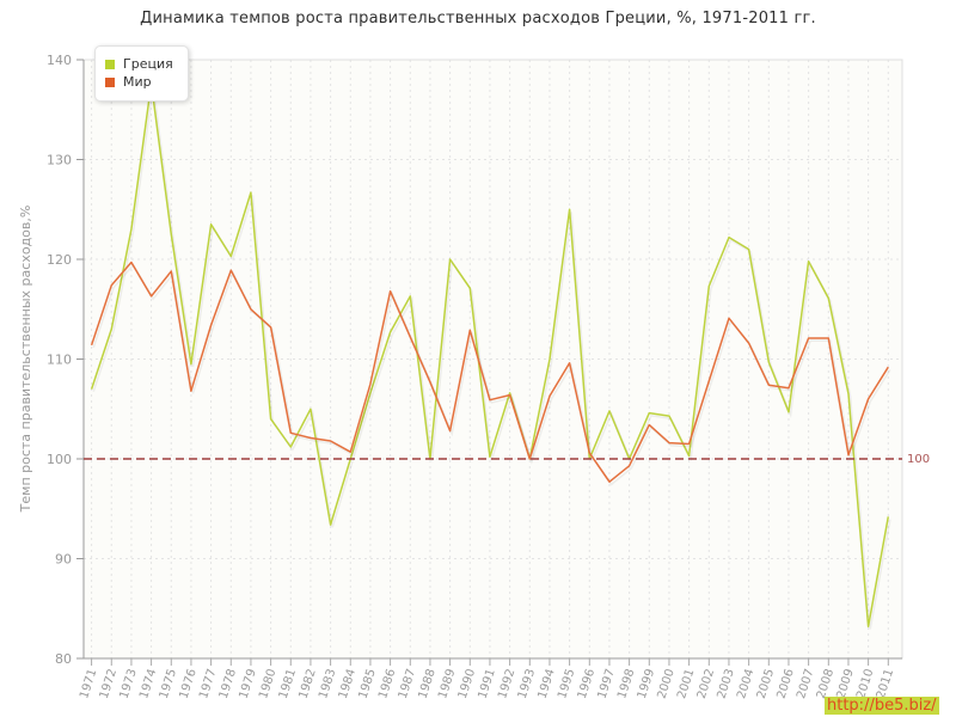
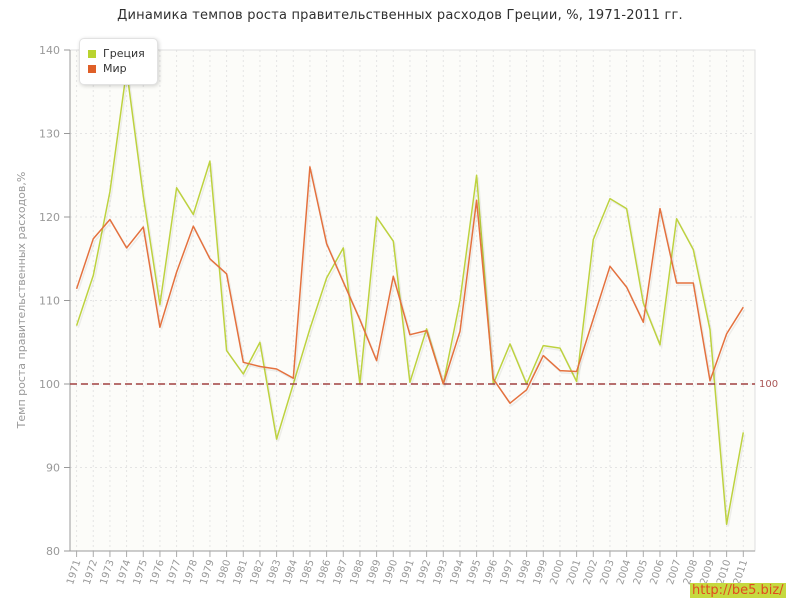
Мир/1985: 108 -> 126
Мир/1995: 110 -> 122
Мир/2006: 107 -> 121
